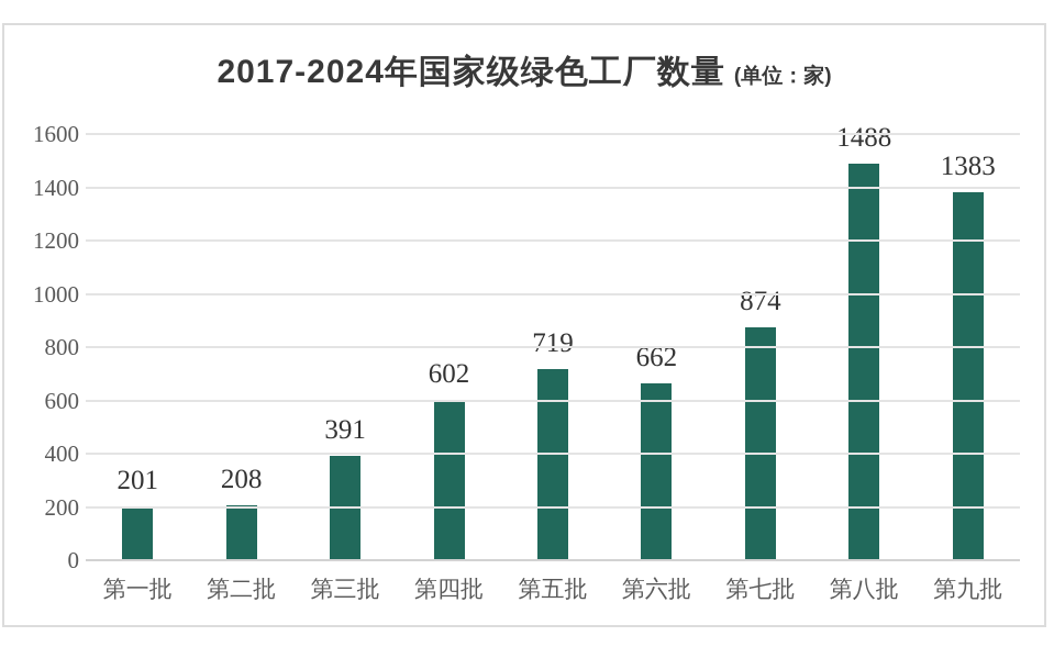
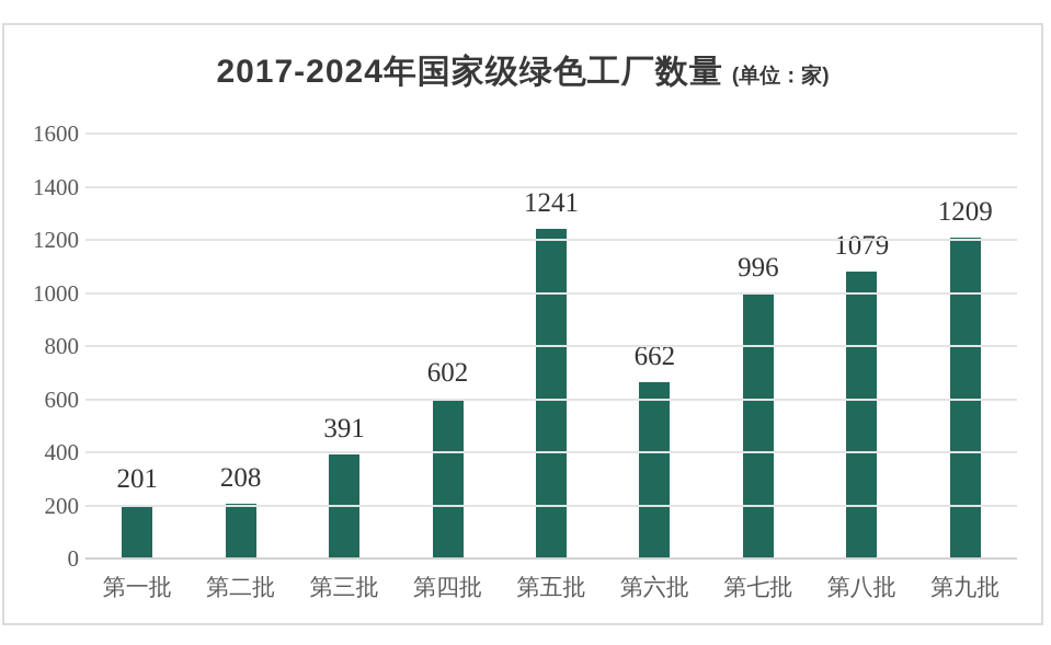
第五批: 719 -> 1241
第七批: 874 -> 996
第八批: 1488 -> 1079
第九批: 1383 -> 1209
